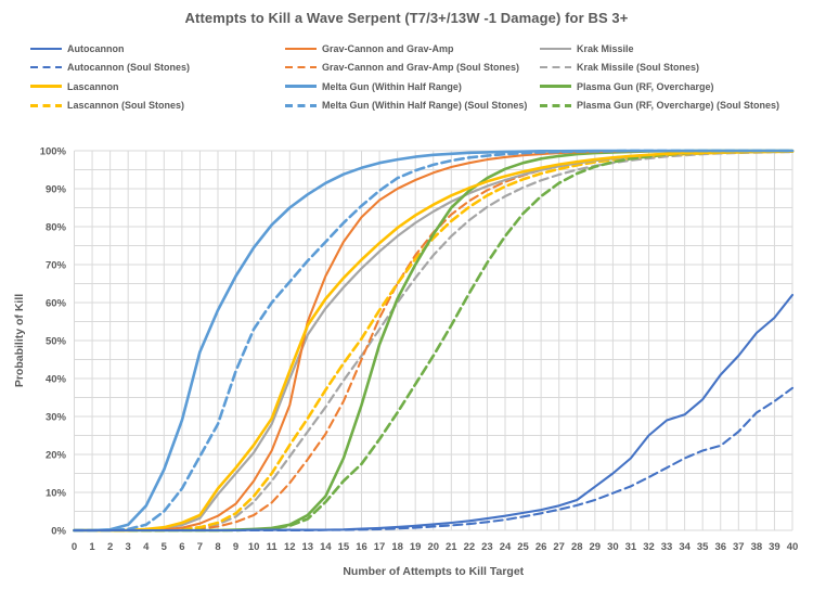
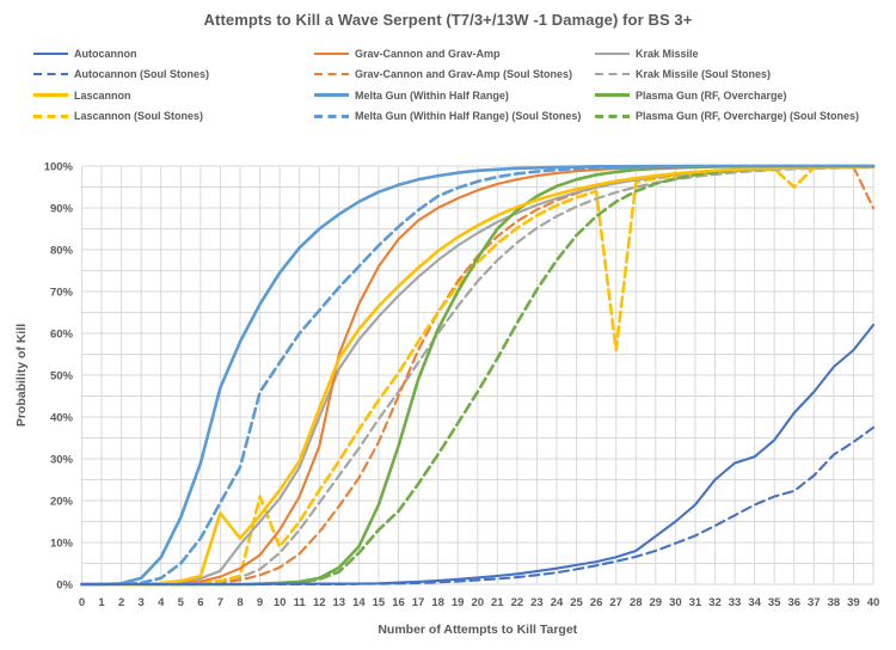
Lascannon/7: 4% -> 17%
Lascannon (Soul Stones)/9: 4% -> 21%
Melta Gun (Within Half Range) (Soul Stones)/9: 42% -> 46%
Lascannon (Soul Stones)/27: 95% -> 56%
Lascannon (Soul Stones)/36: 100% -> 95%
Grav-Cannon and Grav-Amp (Soul Stones)/40: 100% -> 90%
